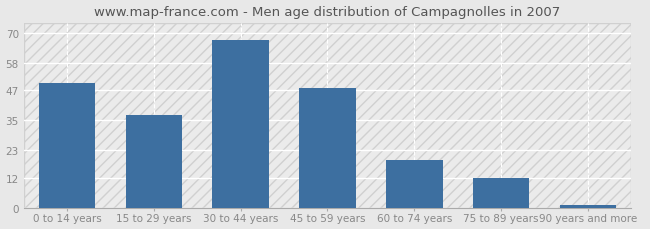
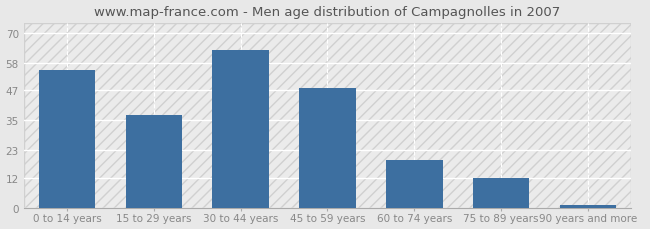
0 to 14 years: 50 -> 55
30 to 44 years: 67 -> 63
